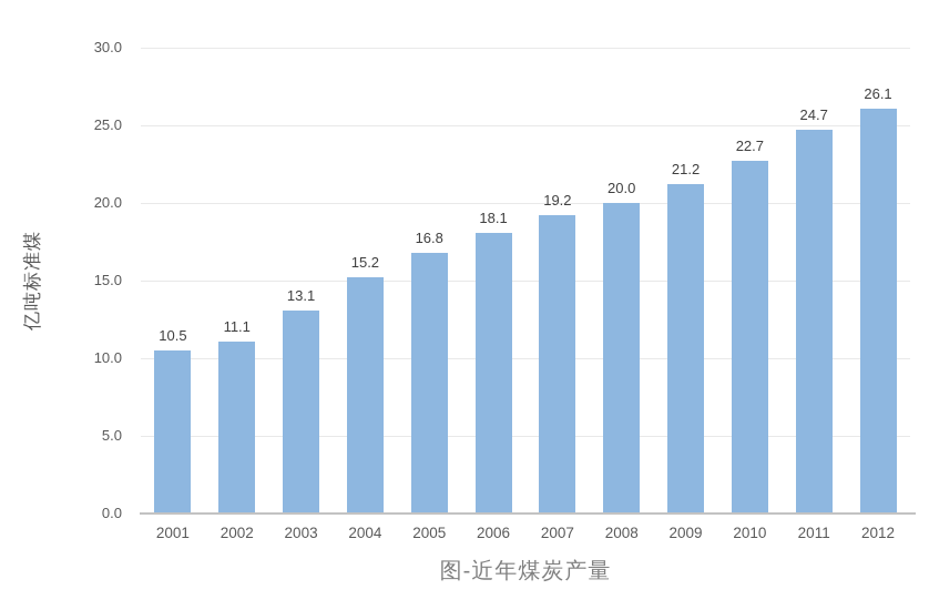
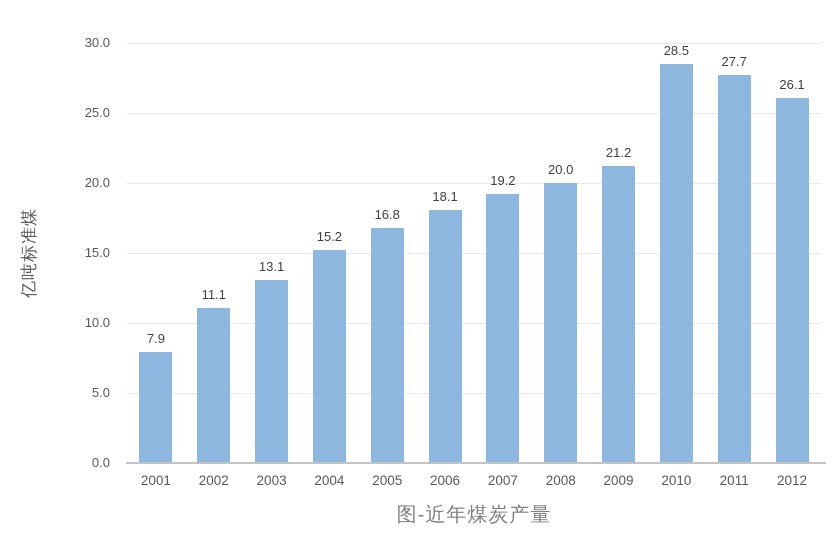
2001: 10.5 -> 7.9
2010: 22.7 -> 28.5
2011: 24.7 -> 27.7
